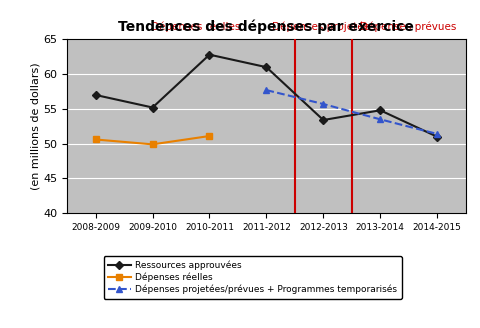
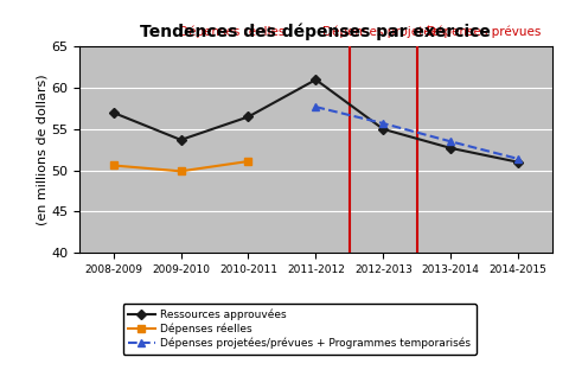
Ressources approuvées/2009-2010: 55.2 -> 53.7
Ressources approuvées/2010-2011: 62.8 -> 56.5
Ressources approuvées/2012-2013: 53.4 -> 55.0
Ressources approuvées/2013-2014: 54.8 -> 52.7
